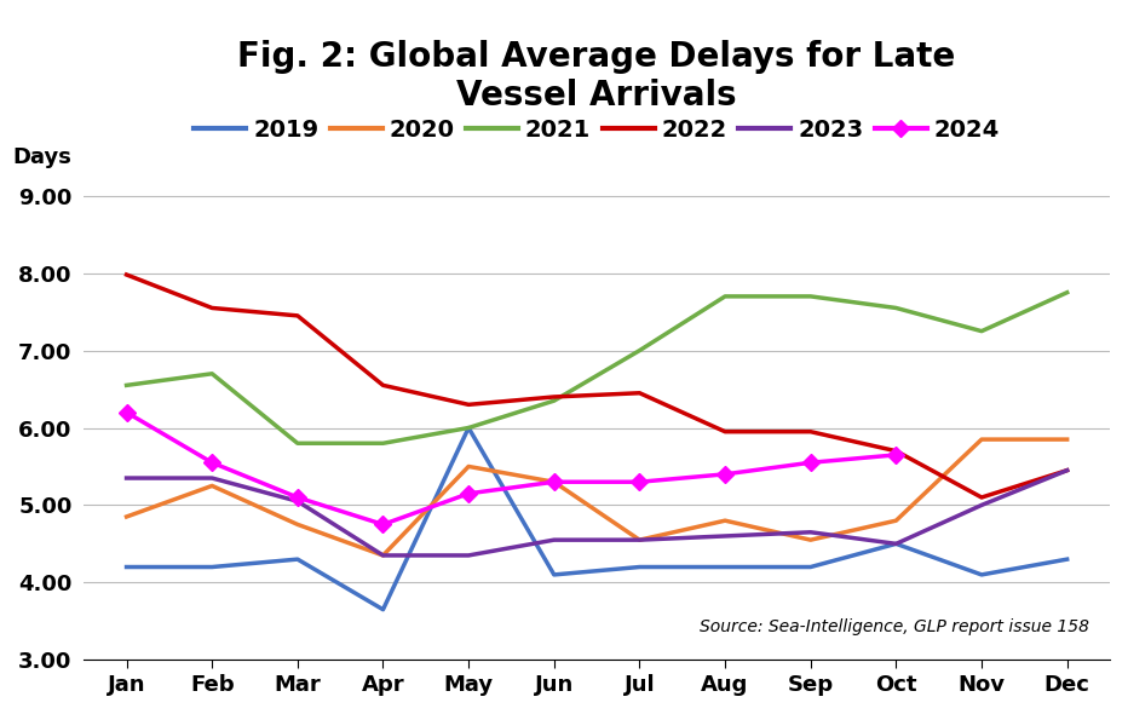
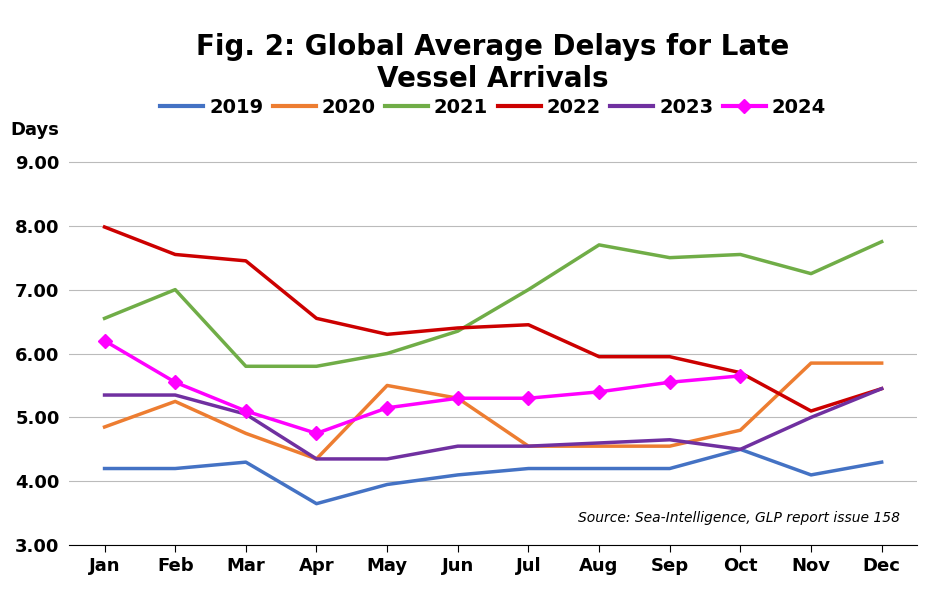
2021/Feb: 6.70 -> 7.00
2019/May: 6.00 -> 3.95
2020/Aug: 4.80 -> 4.55
2021/Sep: 7.70 -> 7.50
